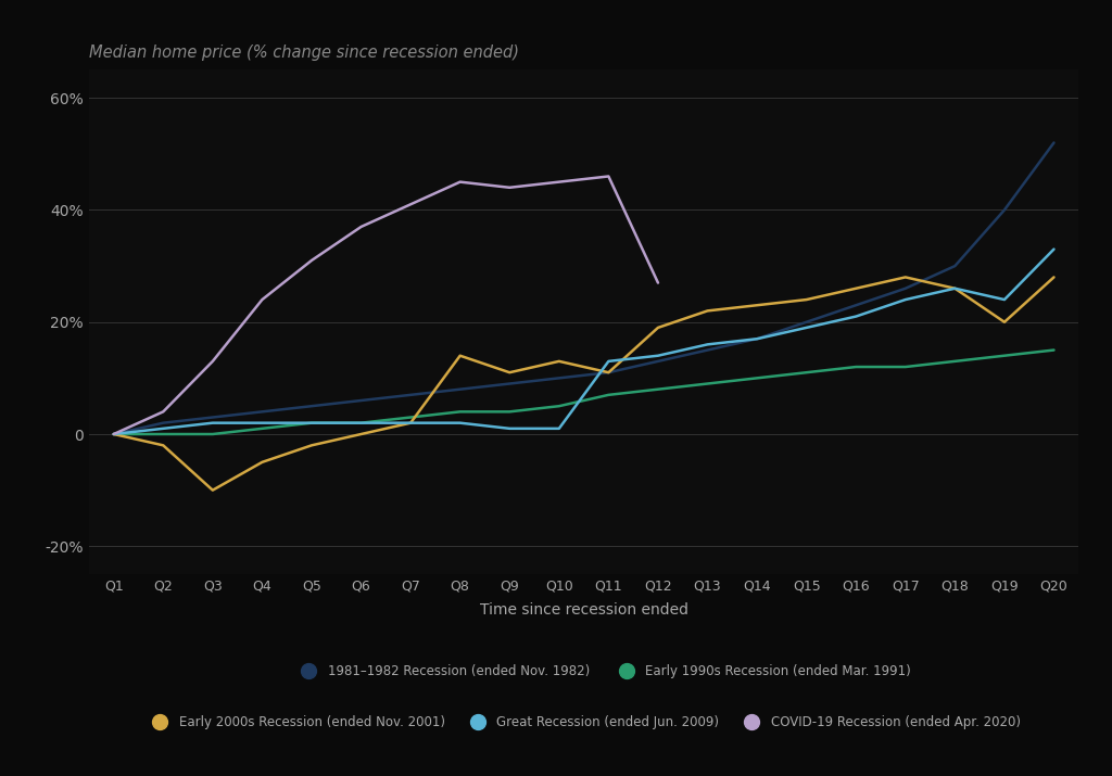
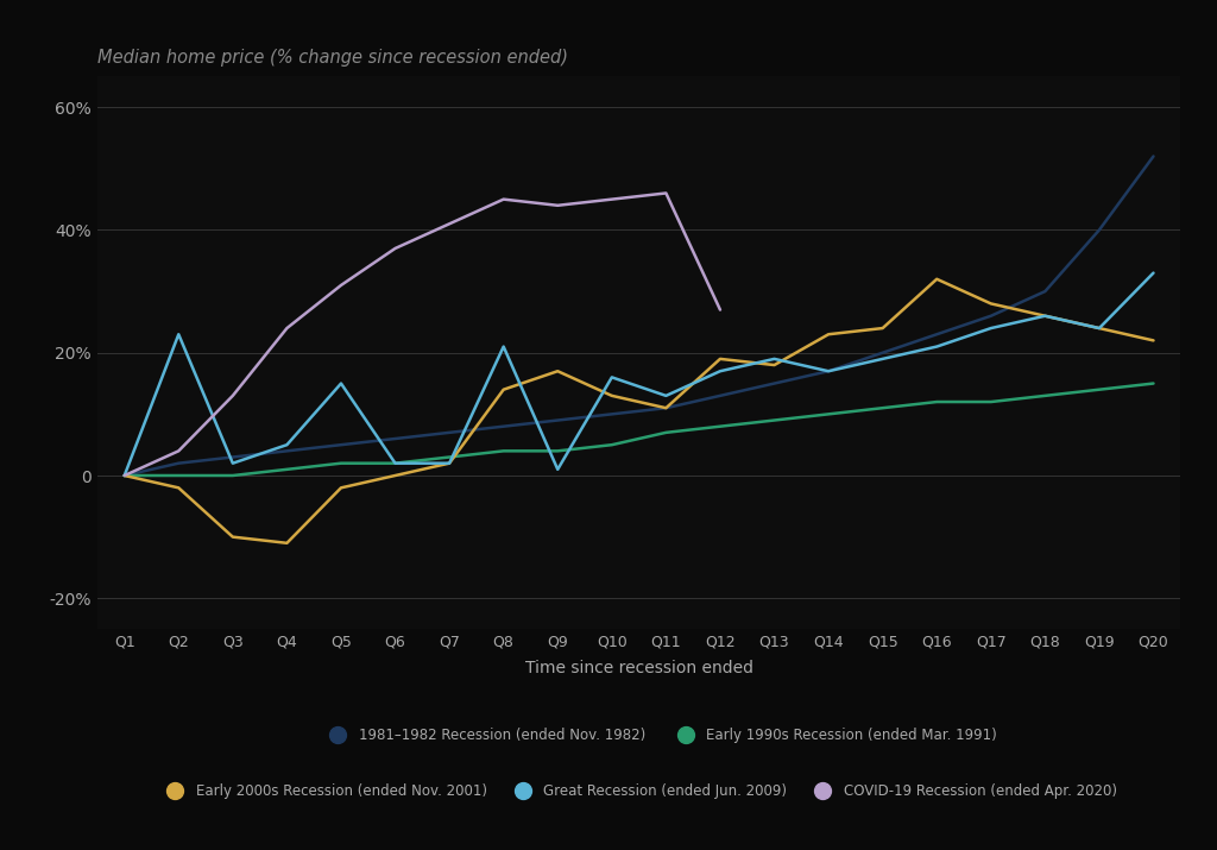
Great Recession (ended Jun. 2009)/Q2: 1% -> 23%
Early 2000s Recession (ended Nov. 2001)/Q4: -5% -> -11%
Great Recession (ended Jun. 2009)/Q4: 2% -> 5%
Great Recession (ended Jun. 2009)/Q5: 2% -> 15%
Great Recession (ended Jun. 2009)/Q8: 2% -> 21%
Early 2000s Recession (ended Nov. 2001)/Q9: 11% -> 17%
Great Recession (ended Jun. 2009)/Q10: 1% -> 16%
Great Recession (ended Jun. 2009)/Q12: 14% -> 17%
Early 2000s Recession (ended Nov. 2001)/Q13: 22% -> 18%
Great Recession (ended Jun. 2009)/Q13: 16% -> 19%
Early 2000s Recession (ended Nov. 2001)/Q16: 26% -> 32%
Early 2000s Recession (ended Nov. 2001)/Q19: 20% -> 24%
Early 2000s Recession (ended Nov. 2001)/Q20: 28% -> 22%
